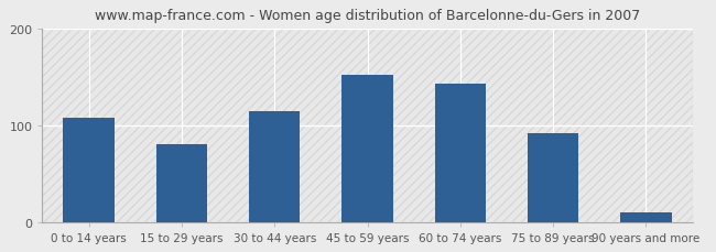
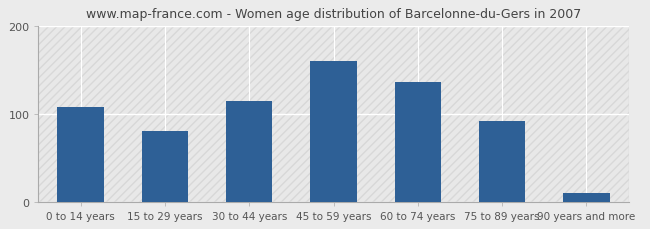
45 to 59 years: 152 -> 160
60 to 74 years: 143 -> 136
